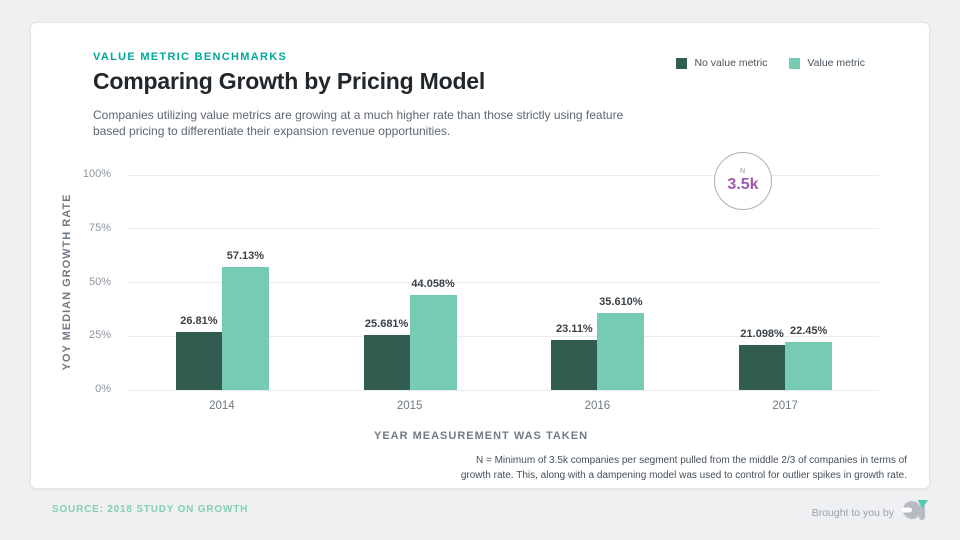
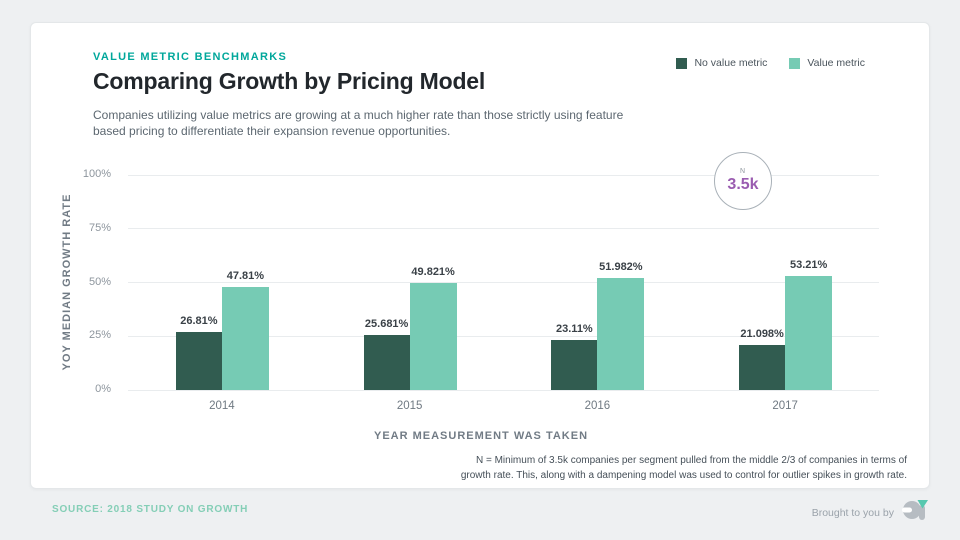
Value metric/2014: 57.13% -> 47.81%
Value metric/2015: 44.058% -> 49.821%
Value metric/2016: 35.610% -> 51.982%
Value metric/2017: 22.45% -> 53.21%
